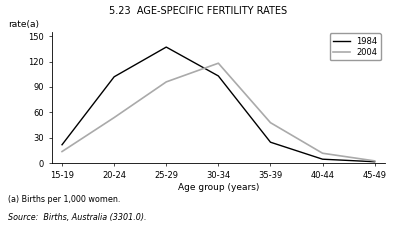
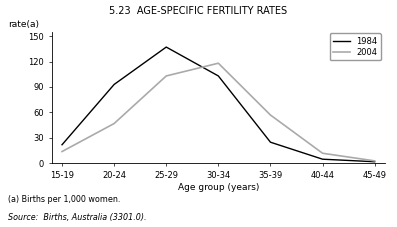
1984/20-24: 102 -> 93
2004/20-24: 54 -> 47
2004/25-29: 96 -> 103
2004/35-39: 48 -> 57
